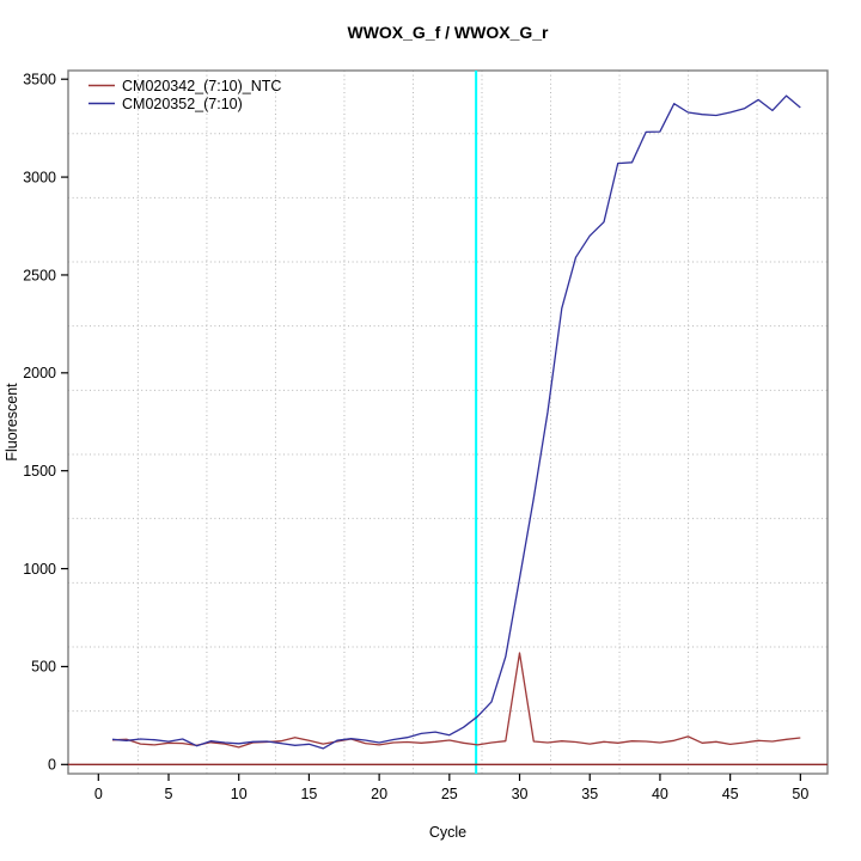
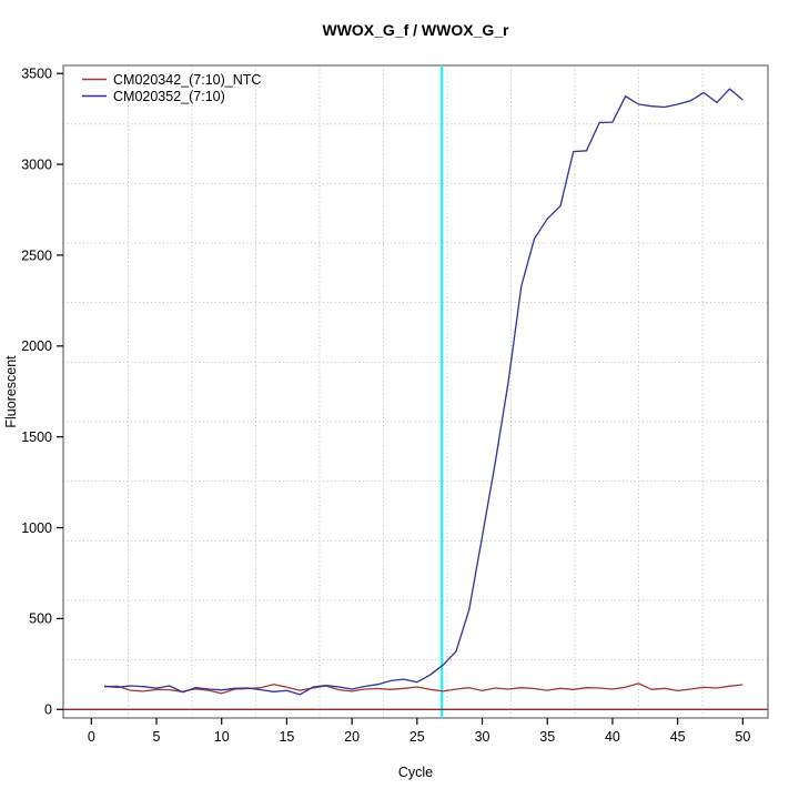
CM020342_(7:10)_NTC/30: 570 -> 100
